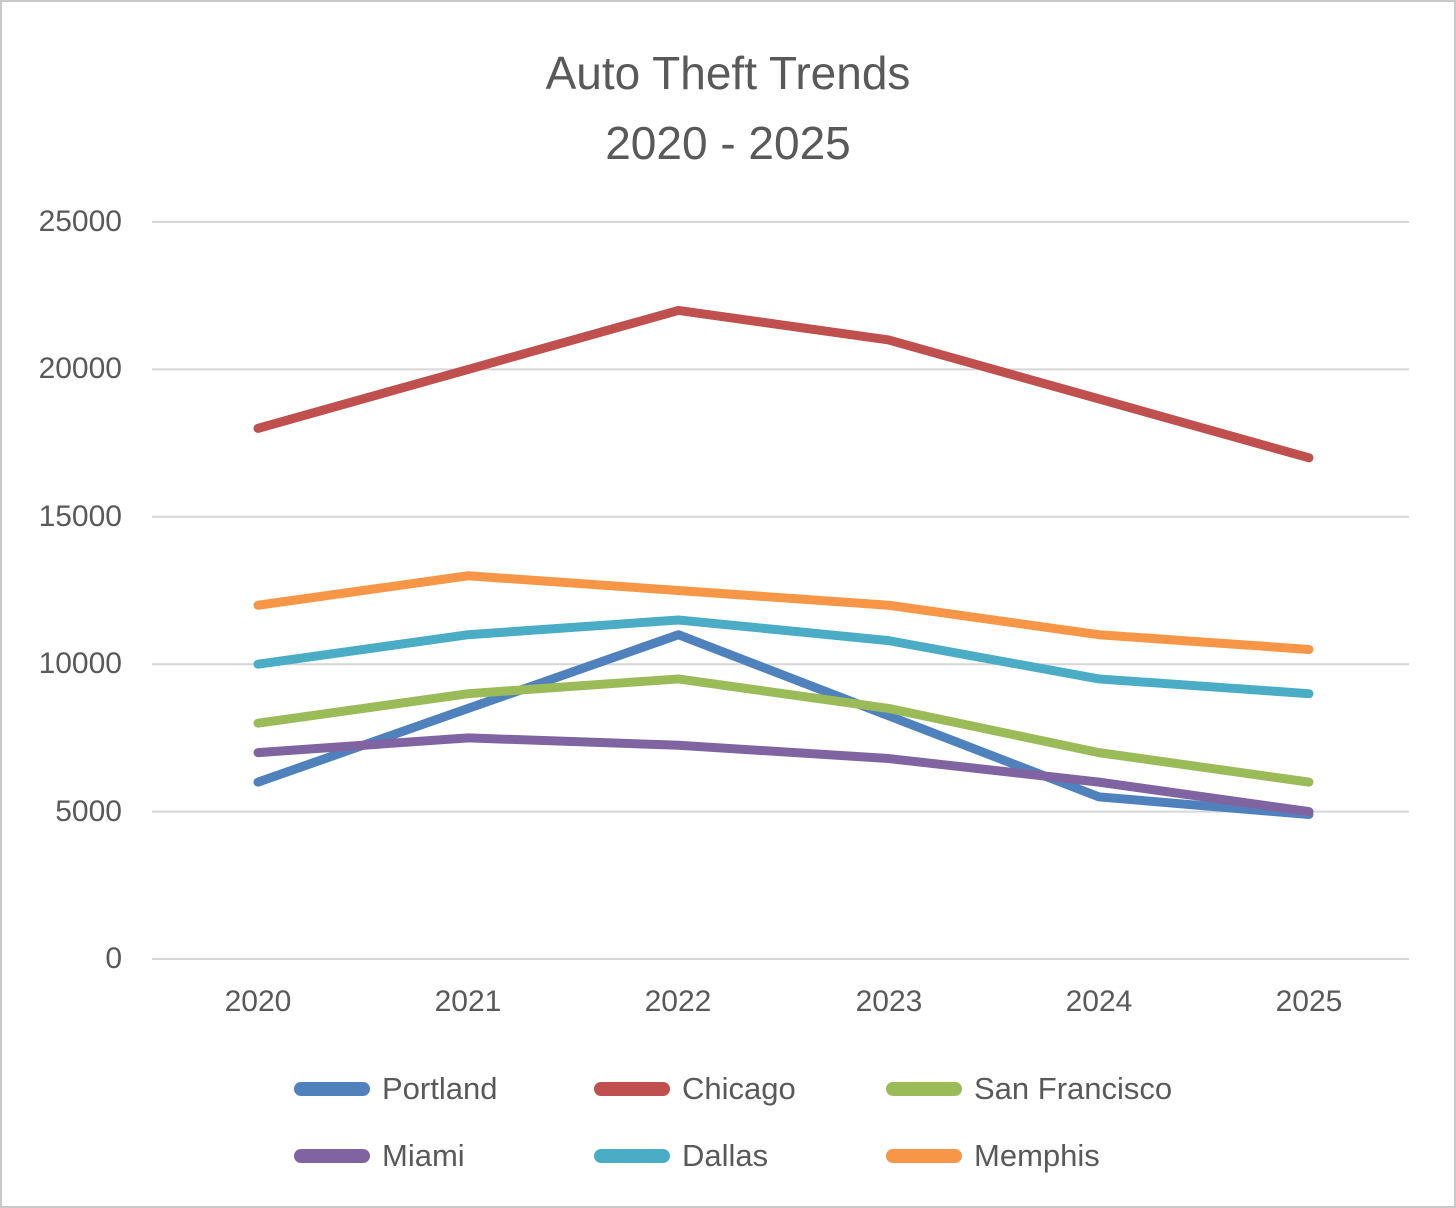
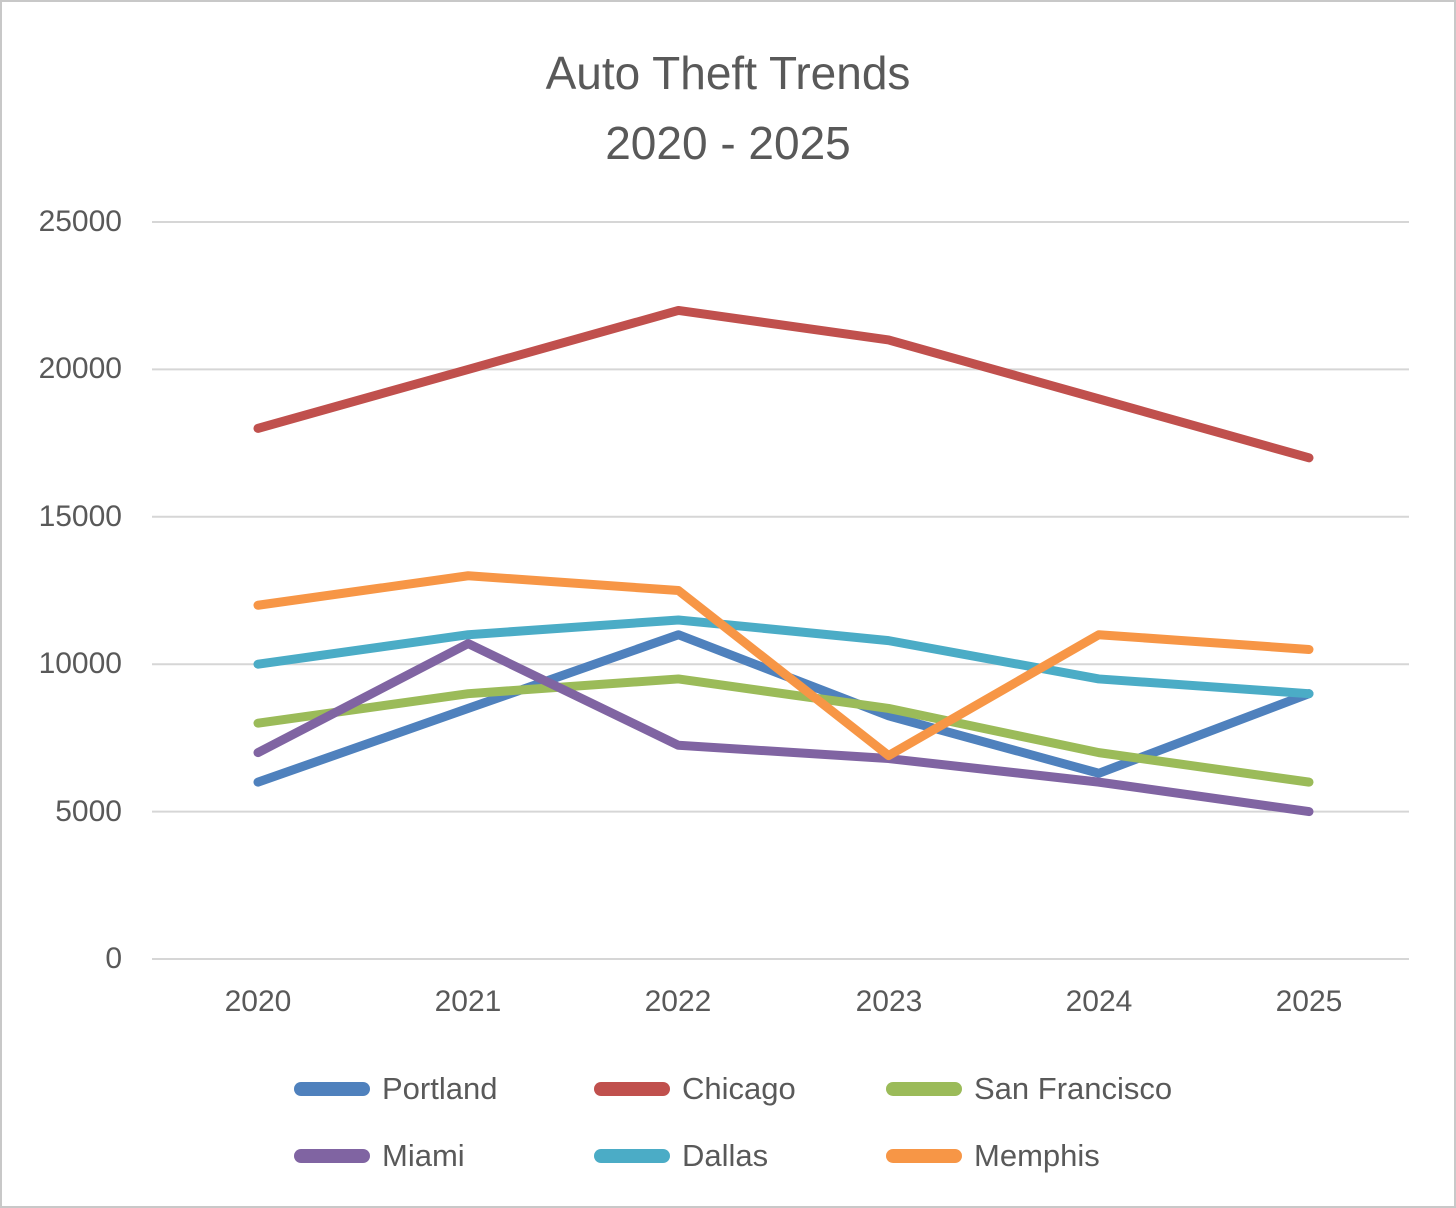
Miami/2021: 7500 -> 10700
Memphis/2023: 12000 -> 6900
Portland/2024: 5500 -> 6300
Portland/2025: 4900 -> 9000
